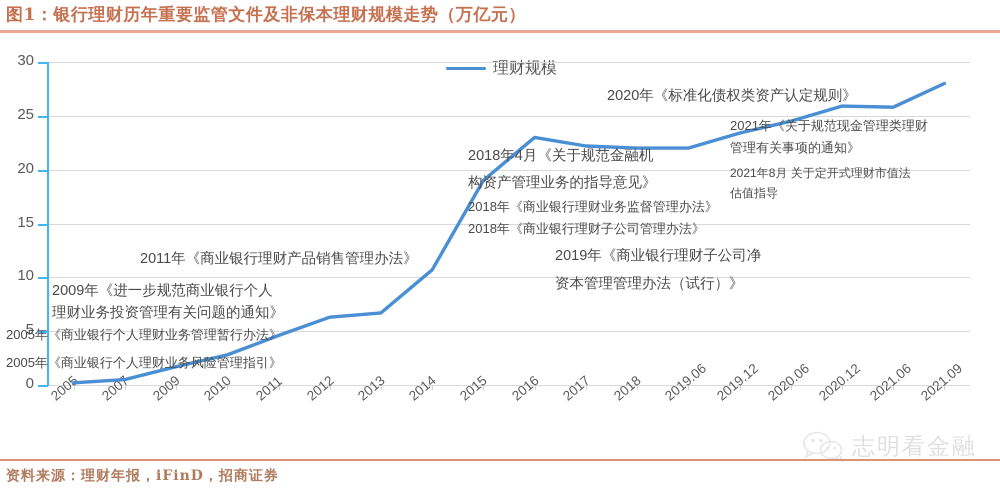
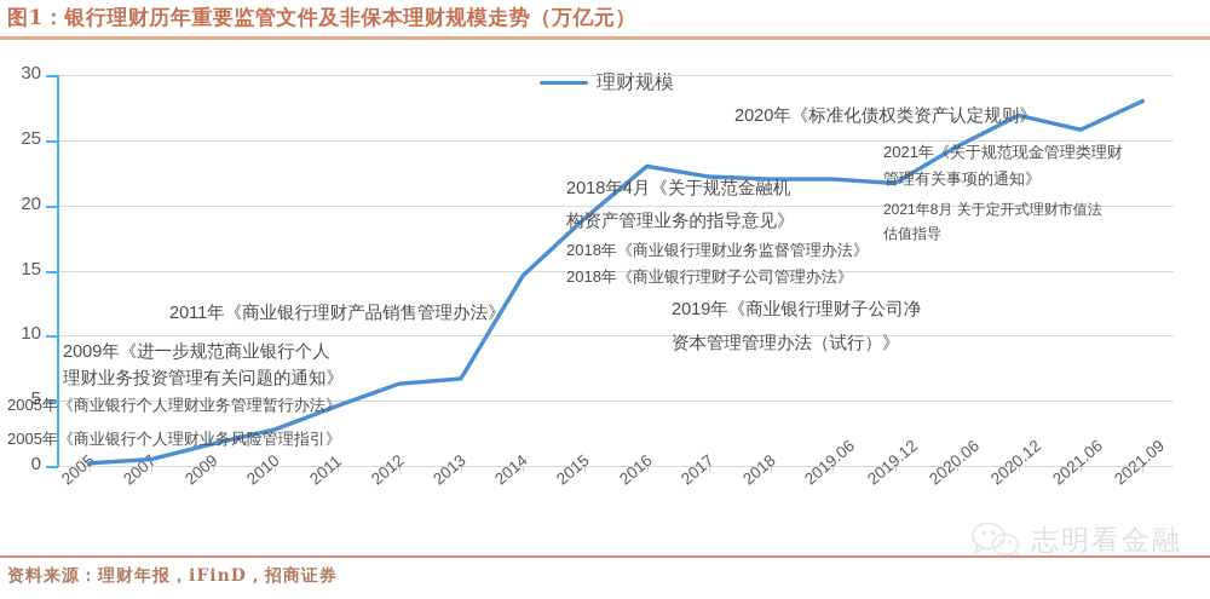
2014: 10.7 -> 14.6
2019.12: 23.4 -> 21.7
2020.12: 25.9 -> 26.9
